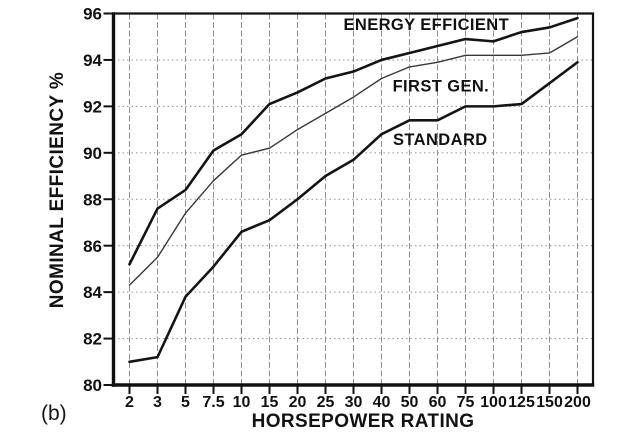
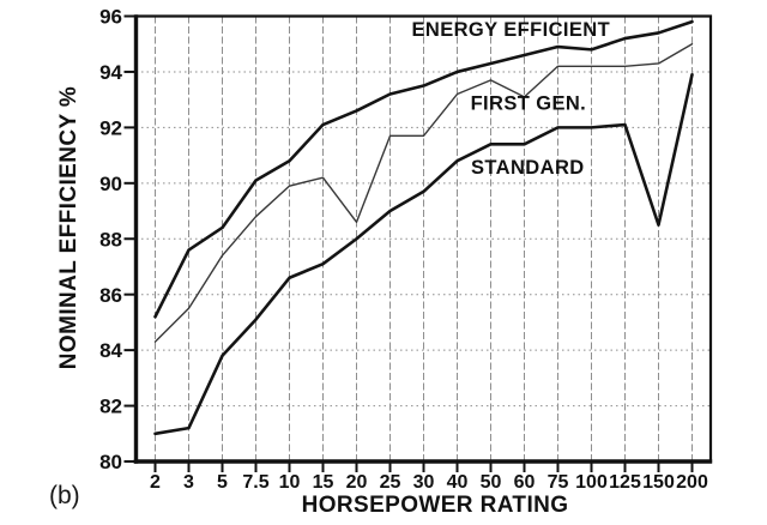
FIRST GEN./20: 91.0 -> 88.6
FIRST GEN./30: 92.4 -> 91.7
FIRST GEN./60: 93.9 -> 93.1
STANDARD/150: 93.0 -> 88.5
